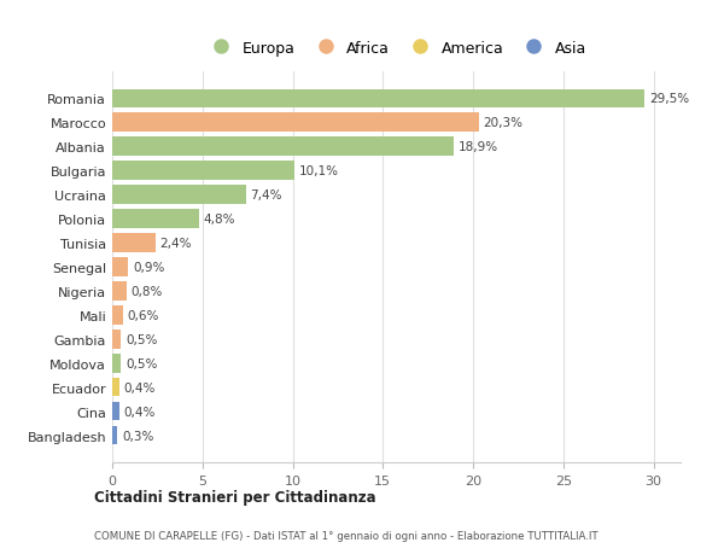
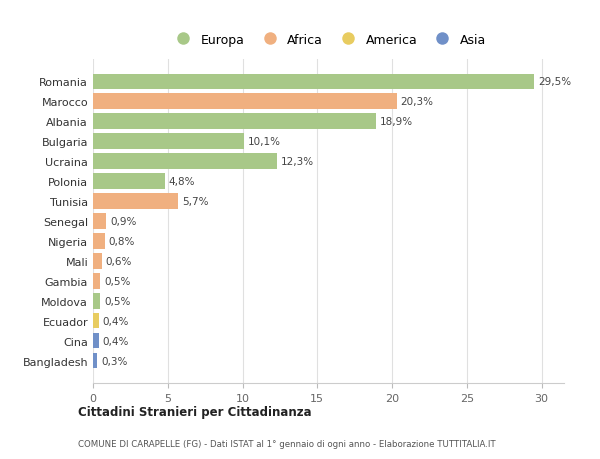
Ucraina: 7,4% -> 12,3%
Tunisia: 2,4% -> 5,7%
